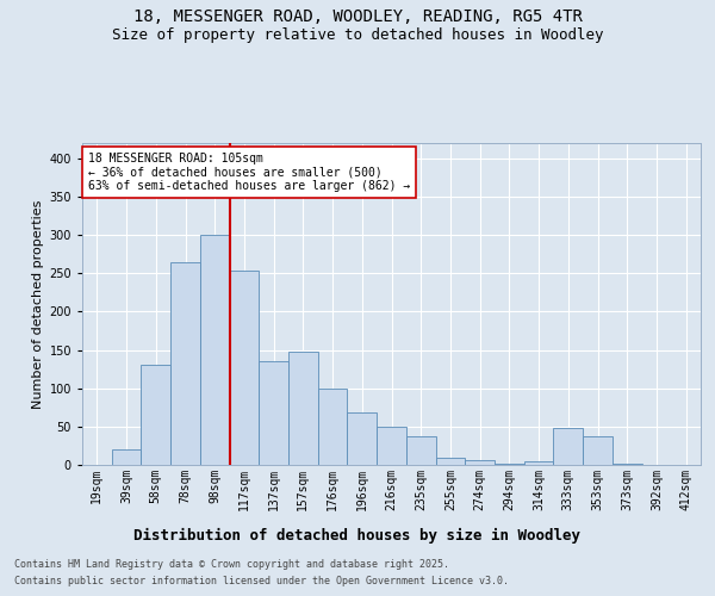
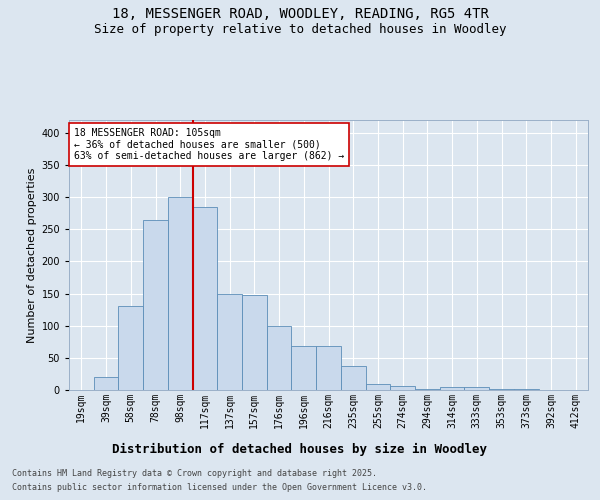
117sqm: 254 -> 285
137sqm: 136 -> 150
216sqm: 50 -> 68
333sqm: 48 -> 5
353sqm: 38 -> 2
